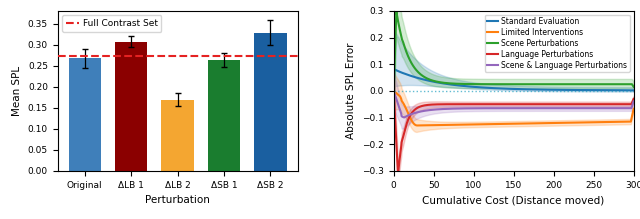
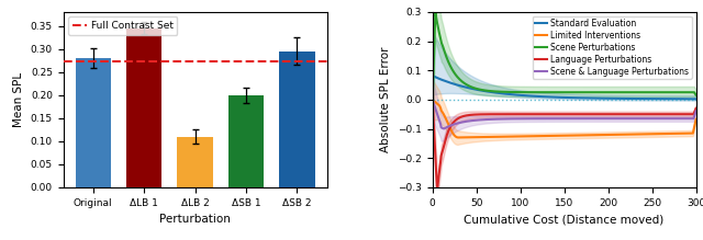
Original: 0.267 -> 0.280
ΔLB 1: 0.307 -> 0.345
ΔLB 2: 0.169 -> 0.110
ΔSB 1: 0.263 -> 0.200
ΔSB 2: 0.328 -> 0.295
